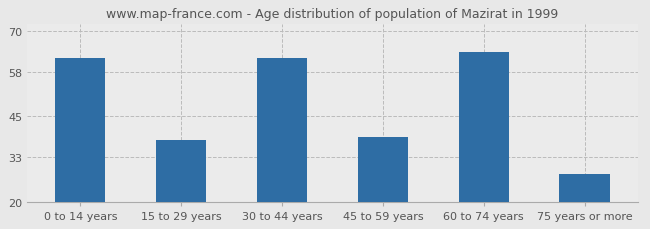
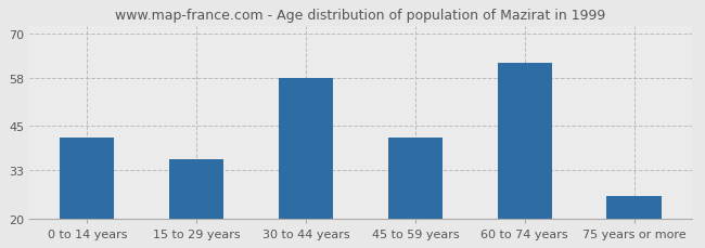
0 to 14 years: 62 -> 42
15 to 29 years: 38 -> 36
30 to 44 years: 62 -> 58
45 to 59 years: 39 -> 42
60 to 74 years: 64 -> 62
75 years or more: 28 -> 26
